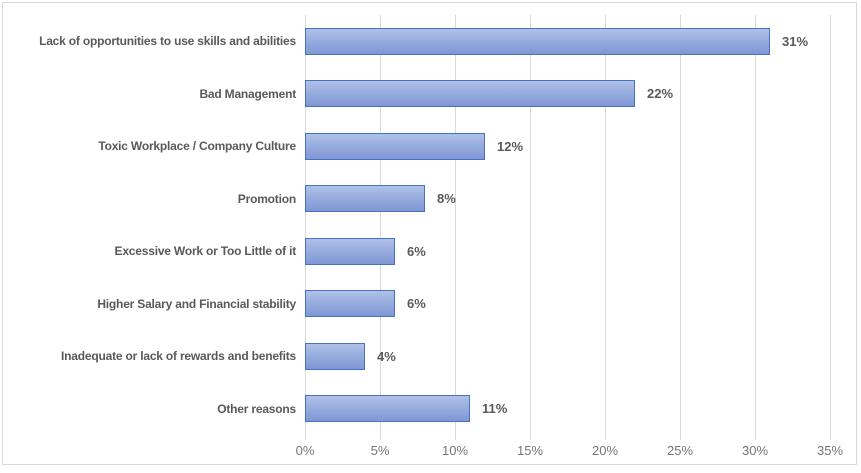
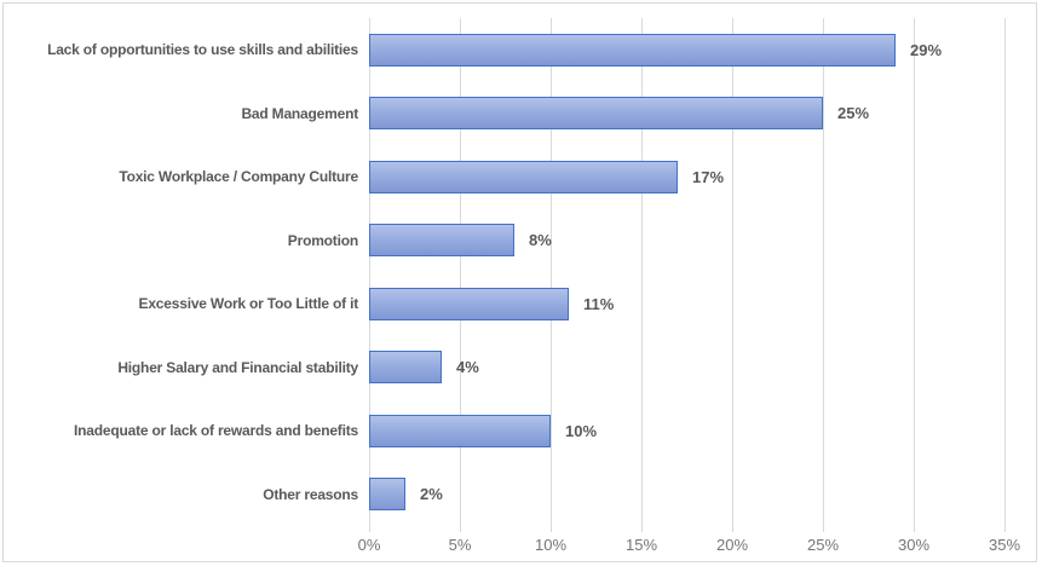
Lack of opportunities to use skills and abilities: 31% -> 29%
Bad Management: 22% -> 25%
Toxic Workplace / Company Culture: 12% -> 17%
Excessive Work or Too Little of it: 6% -> 11%
Higher Salary and Financial stability: 6% -> 4%
Inadequate or lack of rewards and benefits: 4% -> 10%
Other reasons: 11% -> 2%
